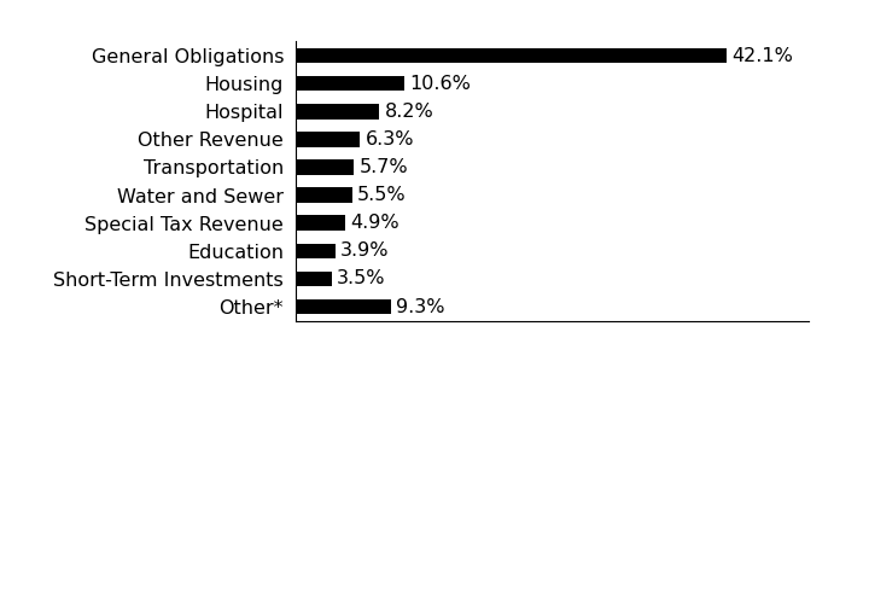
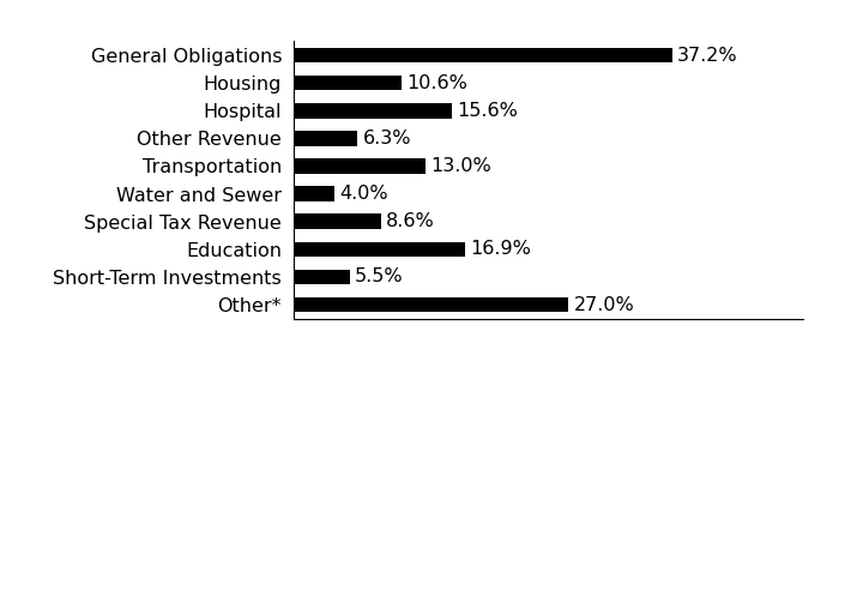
General Obligations: 42.1% -> 37.2%
Hospital: 8.2% -> 15.6%
Transportation: 5.7% -> 13.0%
Water and Sewer: 5.5% -> 4.0%
Special Tax Revenue: 4.9% -> 8.6%
Education: 3.9% -> 16.9%
Short-Term Investments: 3.5% -> 5.5%
Other*: 9.3% -> 27.0%
